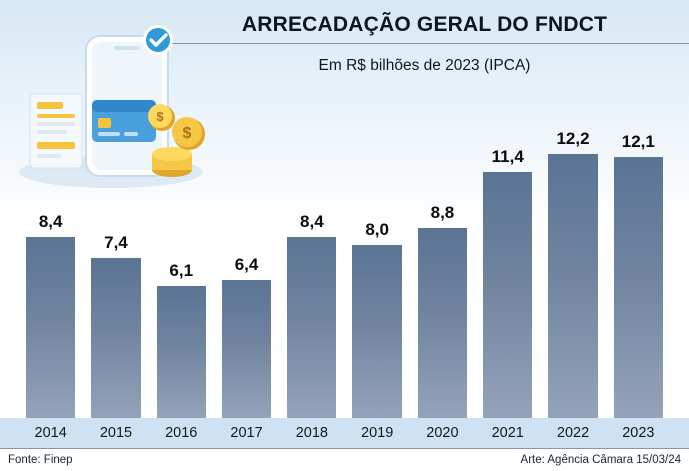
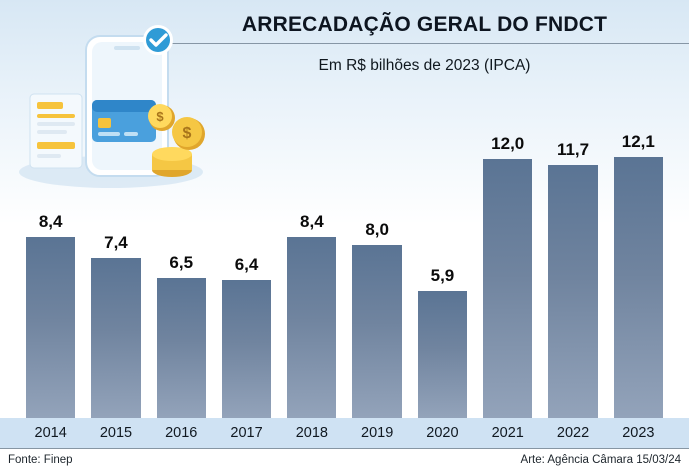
2016: 6,1 -> 6,5
2020: 8,8 -> 5,9
2021: 11,4 -> 12,0
2022: 12,2 -> 11,7
